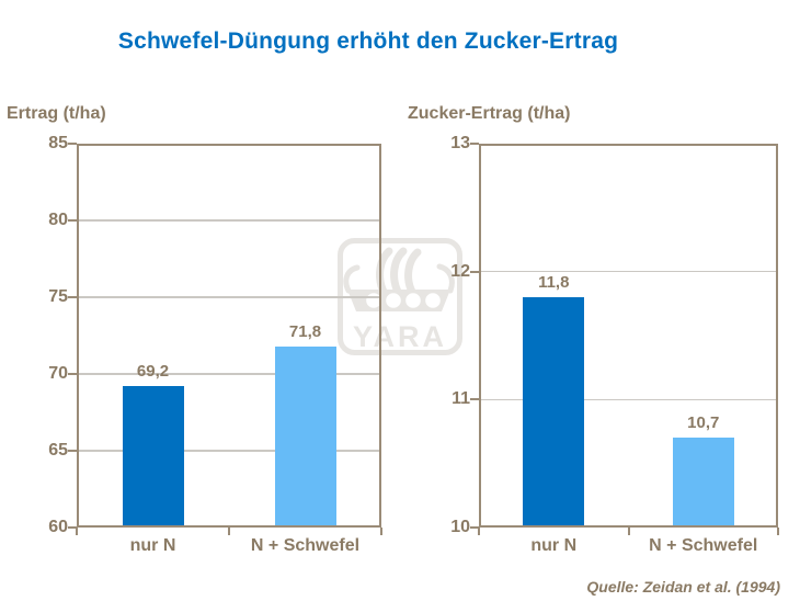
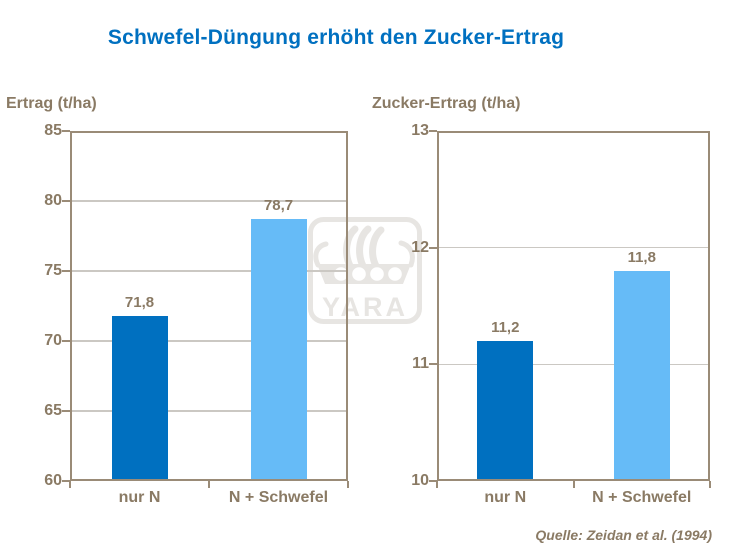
Ertrag (t/ha)/nur N: 69,2 -> 71,8
Ertrag (t/ha)/N + Schwefel: 71,8 -> 78,7
Zucker-Ertrag (t/ha)/nur N: 11,8 -> 11,2
Zucker-Ertrag (t/ha)/N + Schwefel: 10,7 -> 11,8
